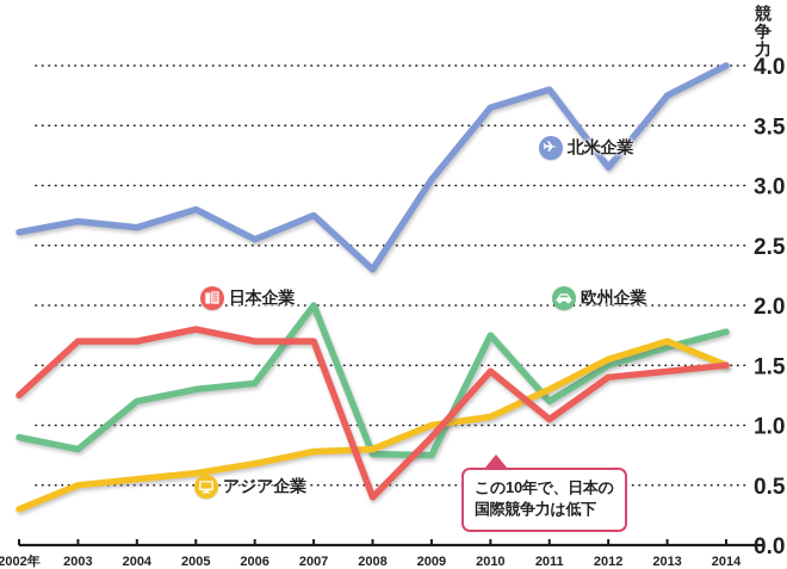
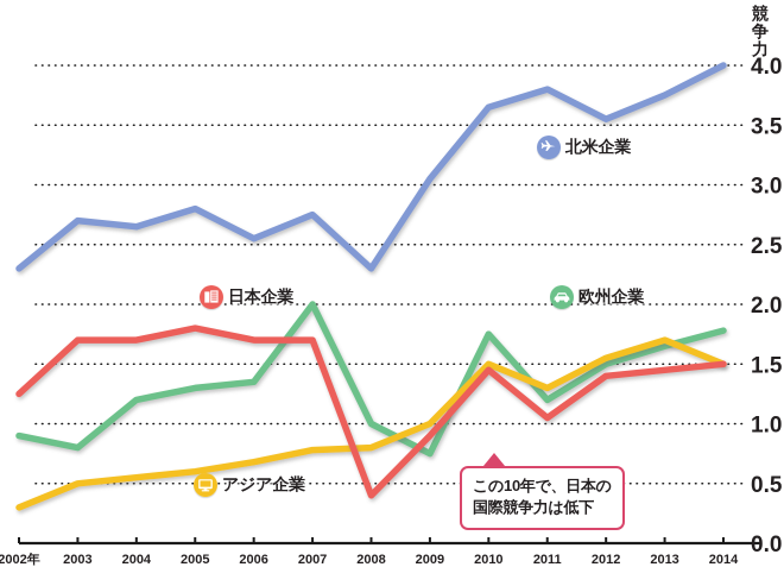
北米企業/2002年: 2.61 -> 2.30
欧州企業/2008: 0.76 -> 1.00
アジア企業/2010: 1.07 -> 1.50
北米企業/2012: 3.15 -> 3.55
